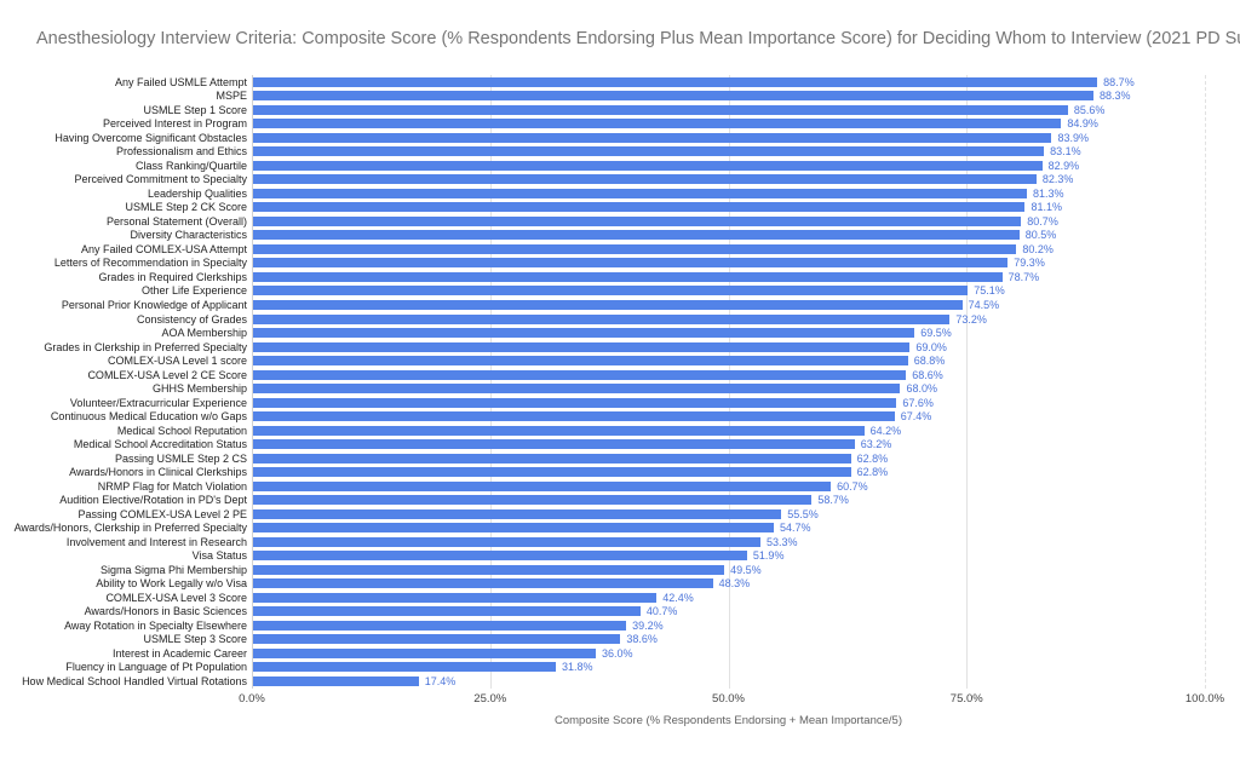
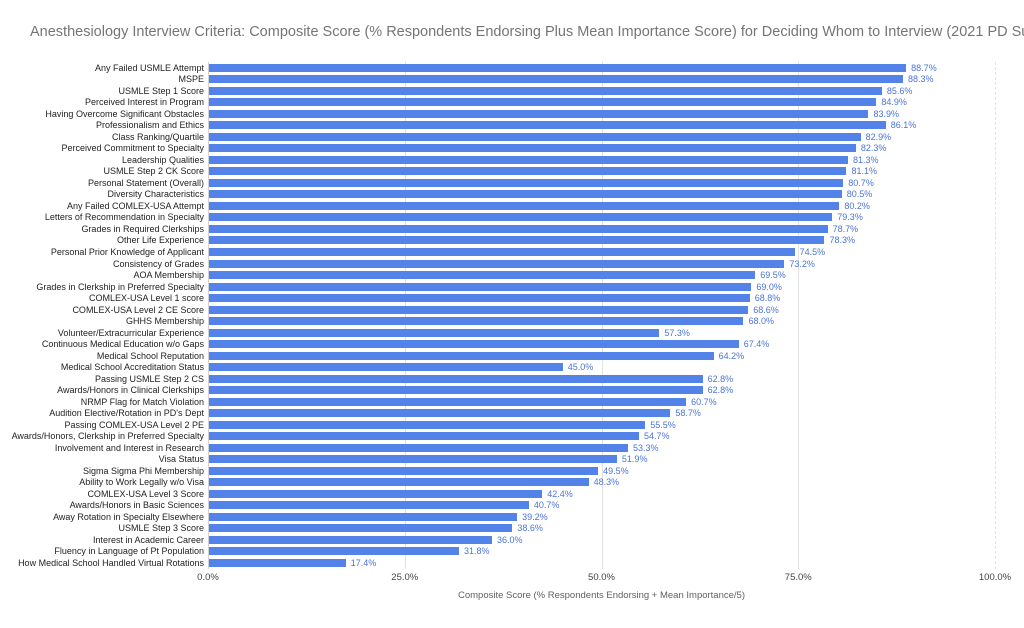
Professionalism and Ethics: 83.1% -> 86.1%
Other Life Experience: 75.1% -> 78.3%
Volunteer/Extracurricular Experience: 67.6% -> 57.3%
Medical School Accreditation Status: 63.2% -> 45.0%
